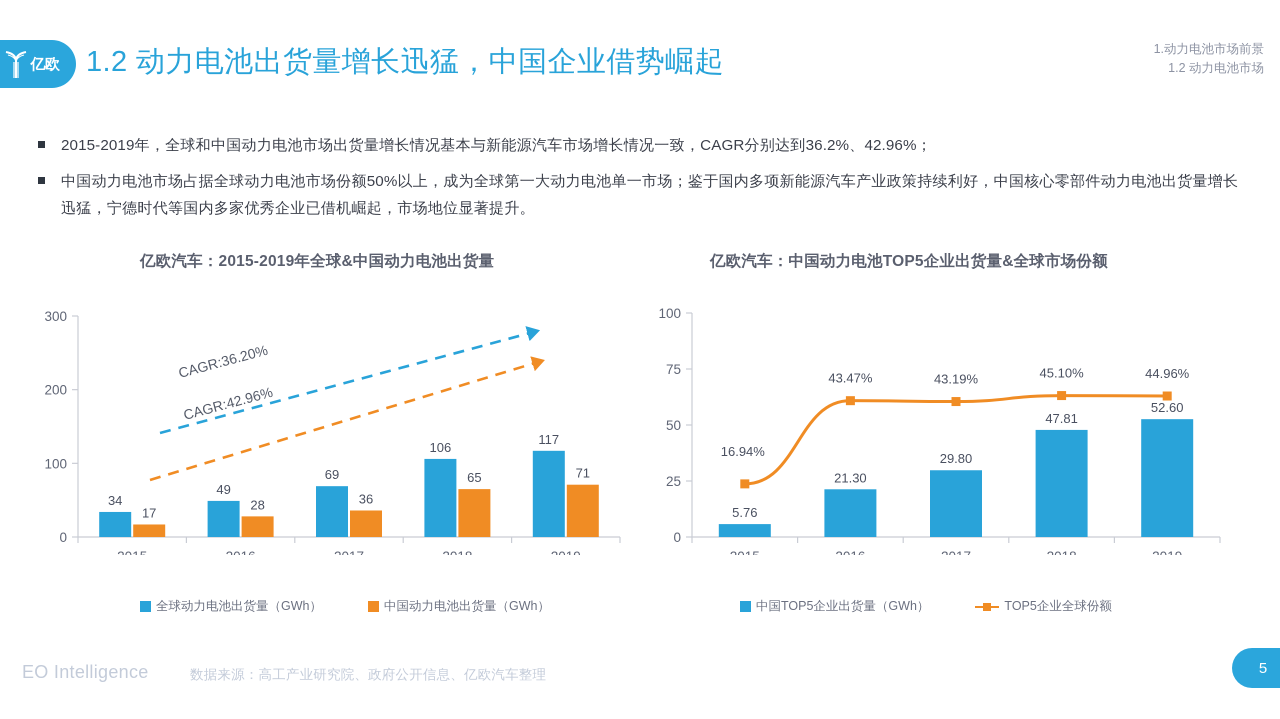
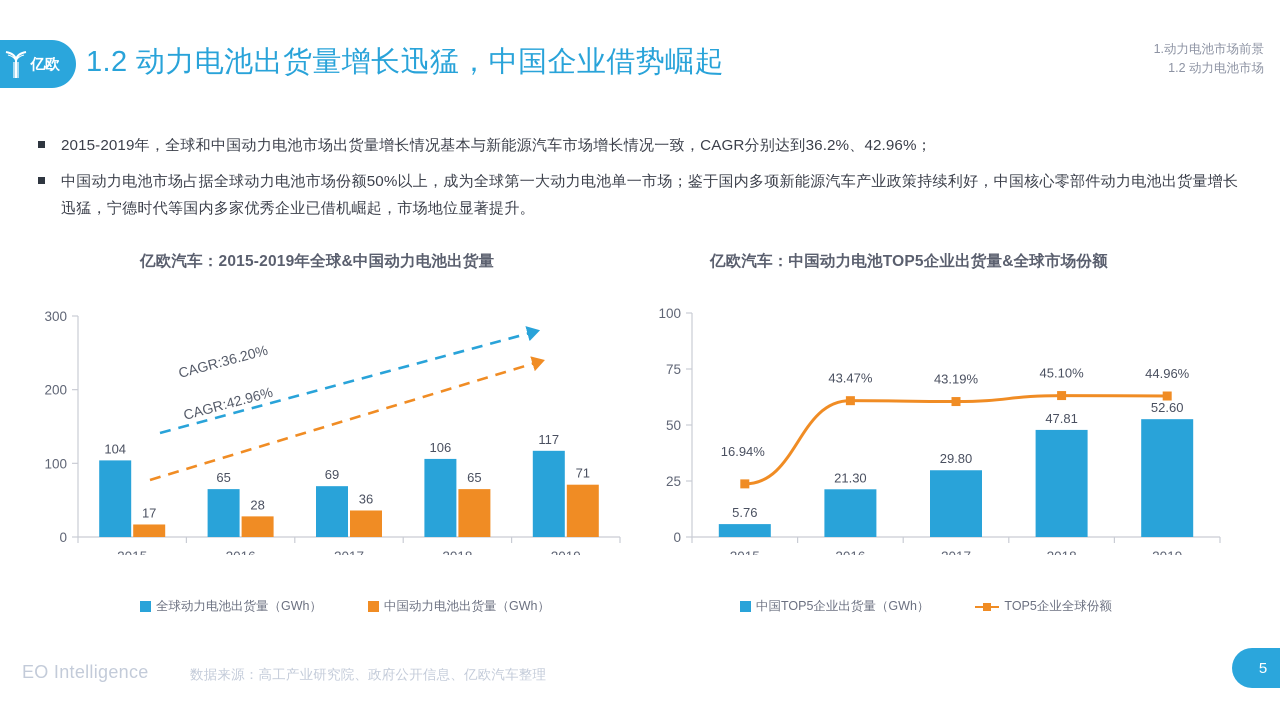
亿欧汽车：2015-2019年全球&中国动力电池出货量/全球动力电池出货量（GWh）/2015: 34 -> 104
亿欧汽车：2015-2019年全球&中国动力电池出货量/全球动力电池出货量（GWh）/2016: 49 -> 65
